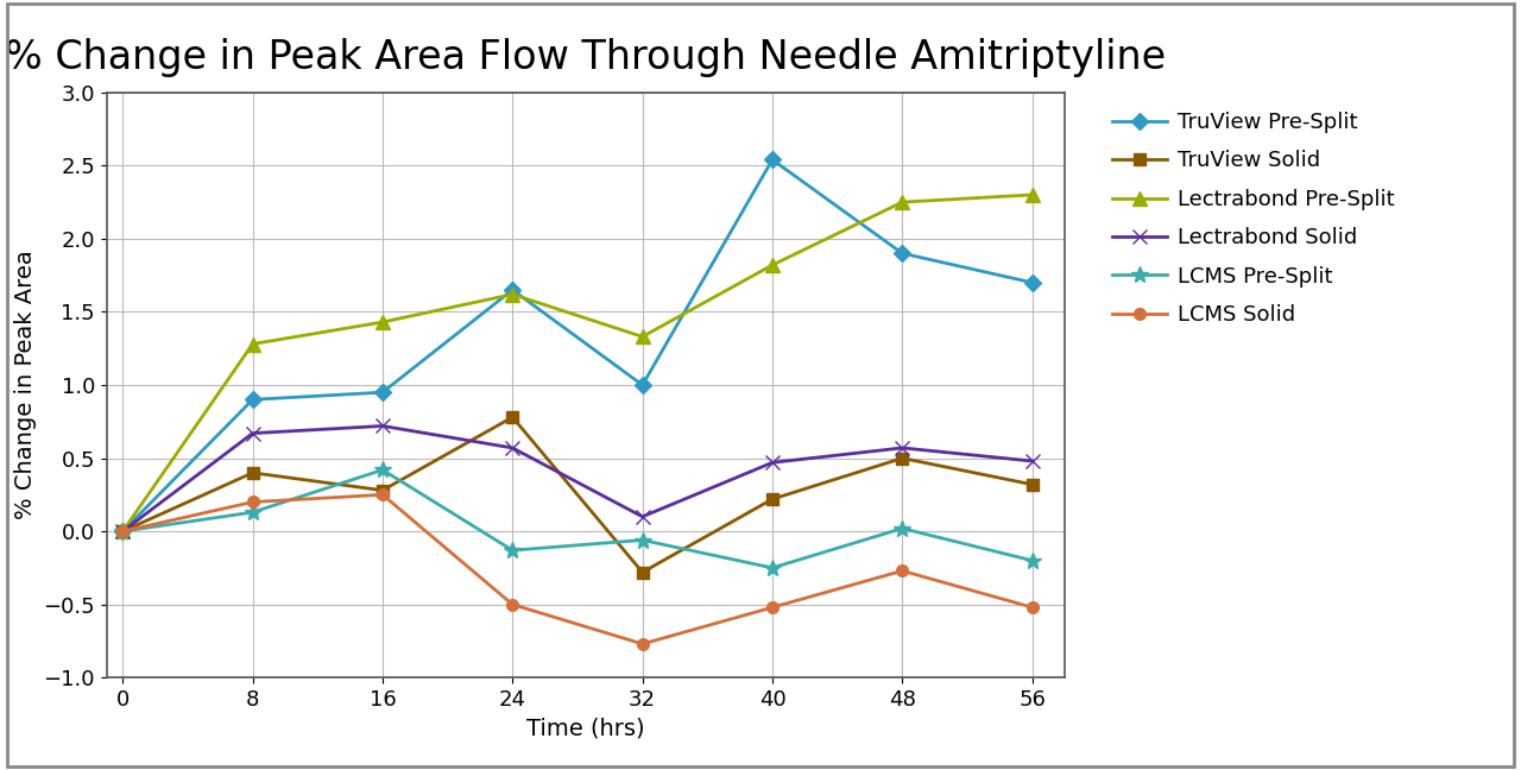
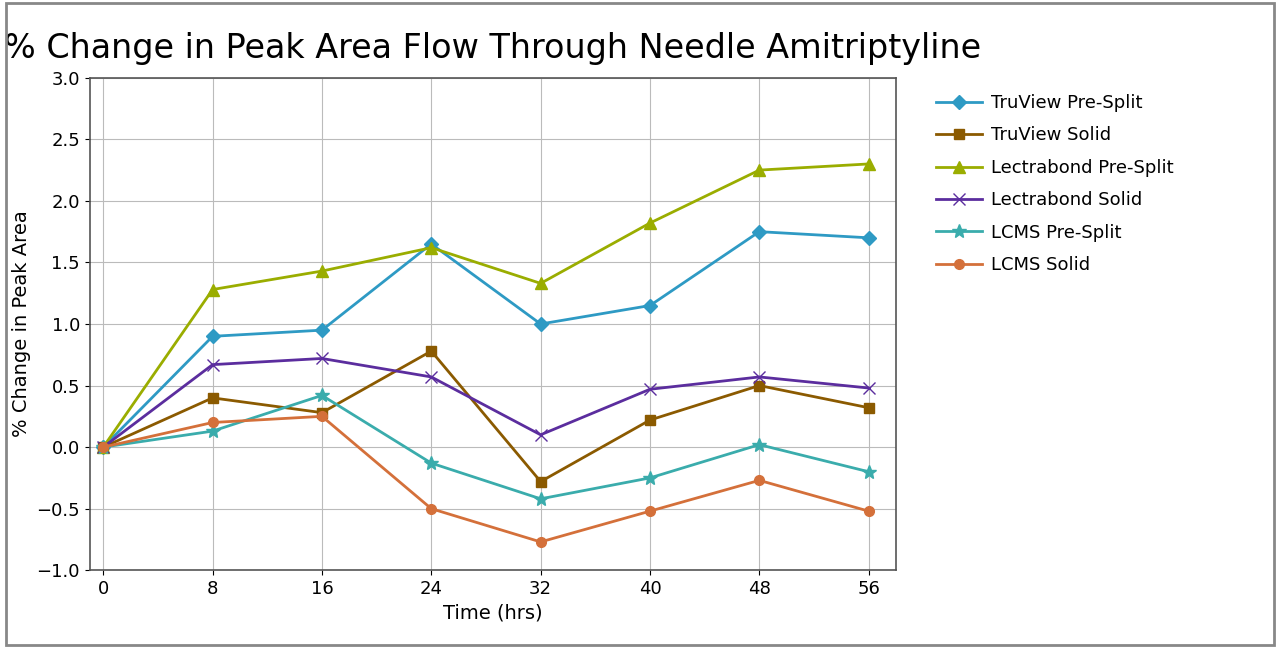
LCMS Pre-Split/32: -0.06 -> -0.42
TruView Pre-Split/40: 2.54 -> 1.15
TruView Pre-Split/48: 1.90 -> 1.75
